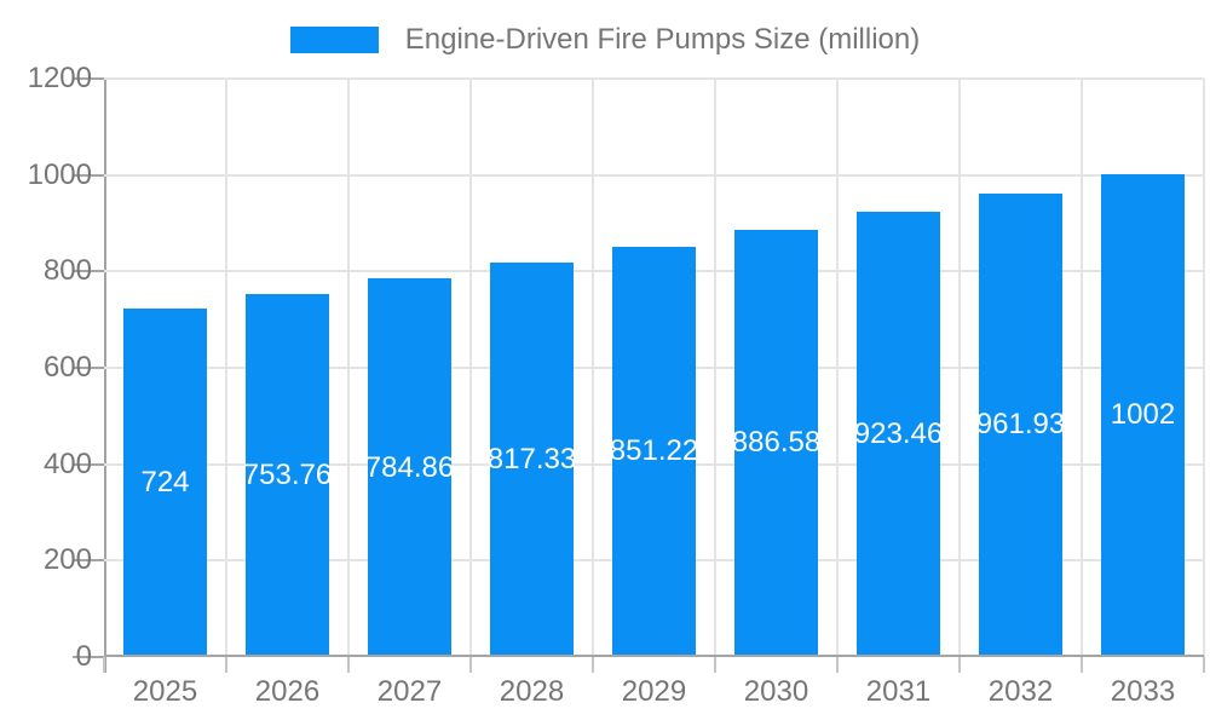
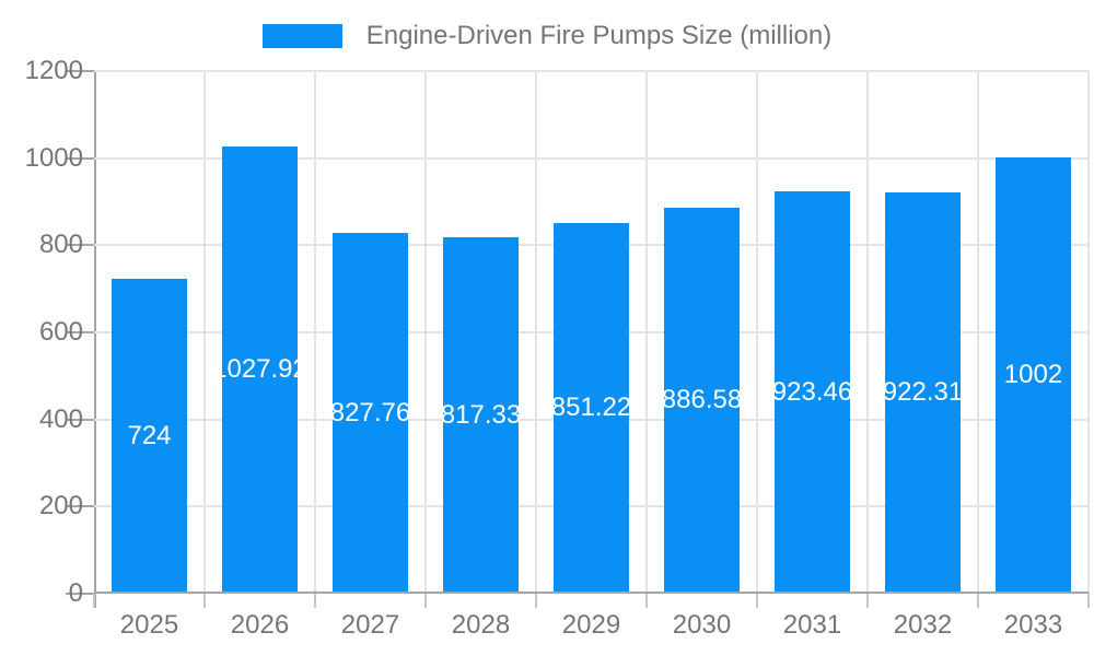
2026: 753.76 -> 1027.92
2027: 784.86 -> 827.76
2032: 961.93 -> 922.31
